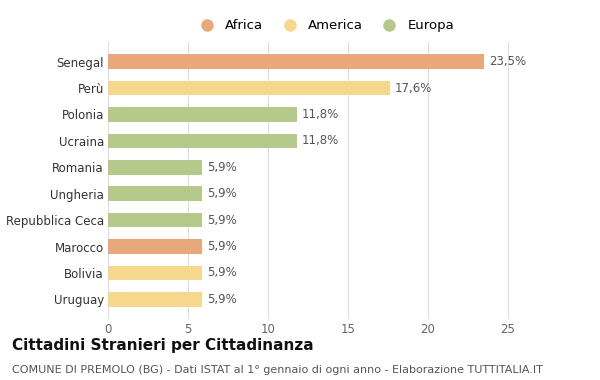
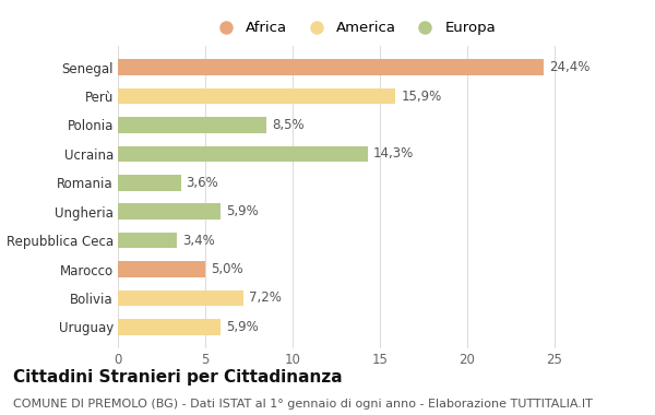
Senegal: 23,5% -> 24,4%
Perù: 17,6% -> 15,9%
Polonia: 11,8% -> 8,5%
Ucraina: 11,8% -> 14,3%
Romania: 5,9% -> 3,6%
Repubblica Ceca: 5,9% -> 3,4%
Marocco: 5,9% -> 5,0%
Bolivia: 5,9% -> 7,2%
